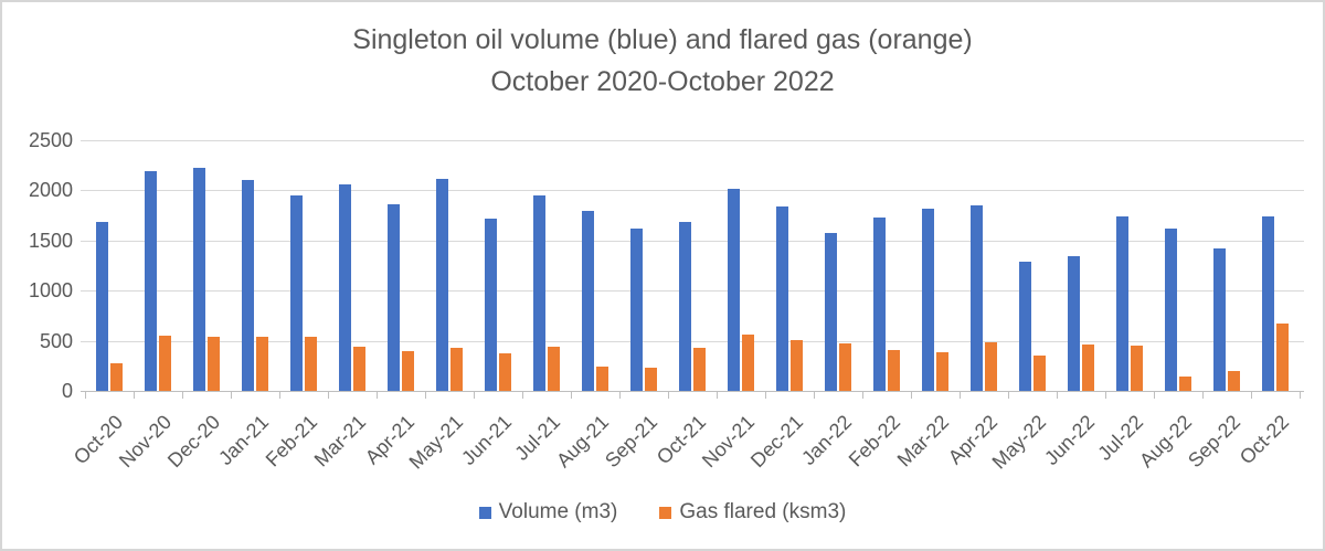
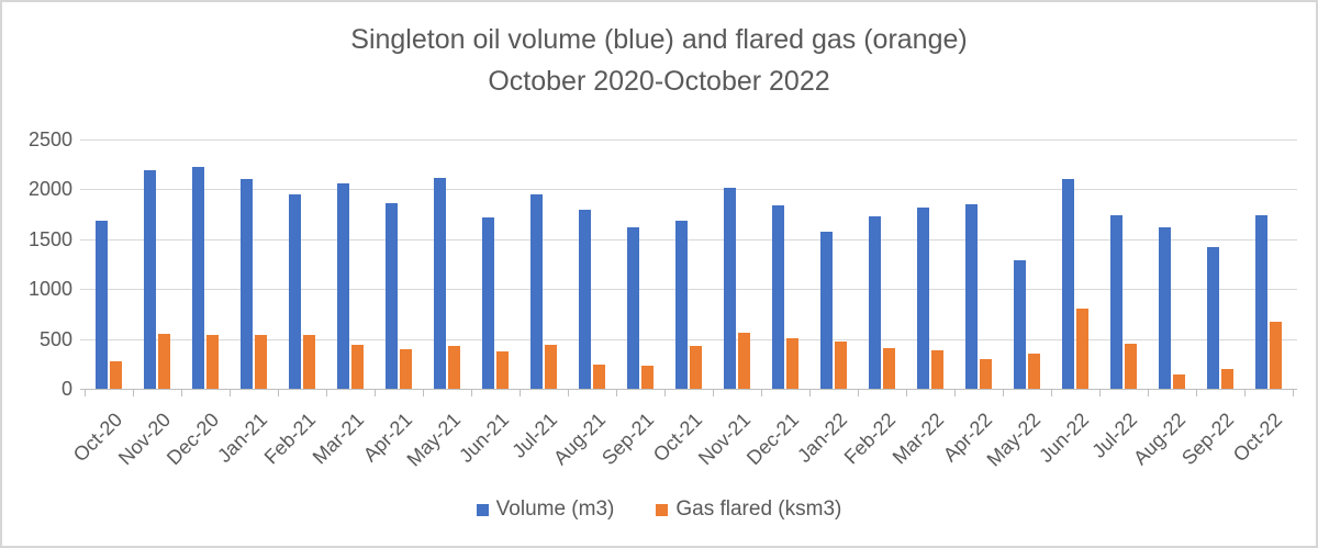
Gas flared (ksm3)/Apr-22: 500 -> 300
Volume (m3)/Jun-22: 1300 -> 2100
Gas flared (ksm3)/Jun-22: 500 -> 800
